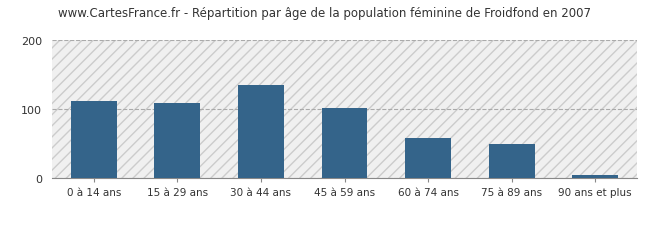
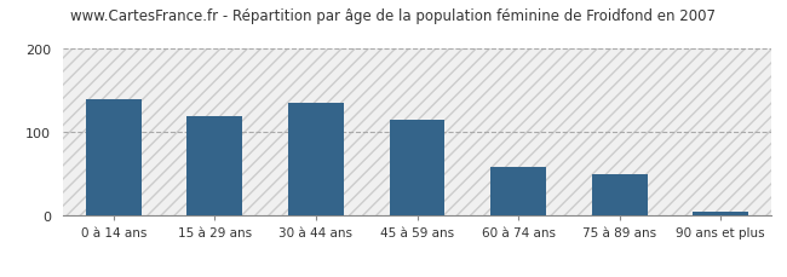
0 à 14 ans: 112 -> 140
15 à 29 ans: 110 -> 120
45 à 59 ans: 102 -> 115
